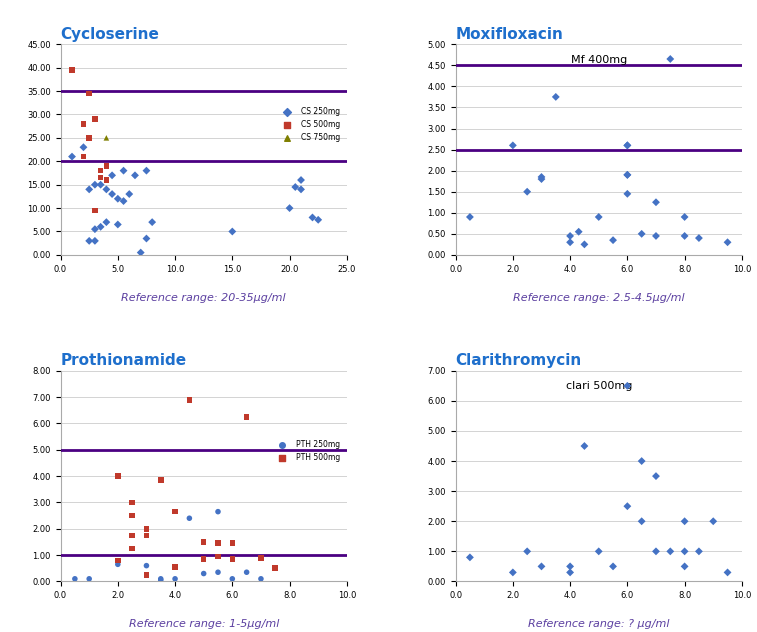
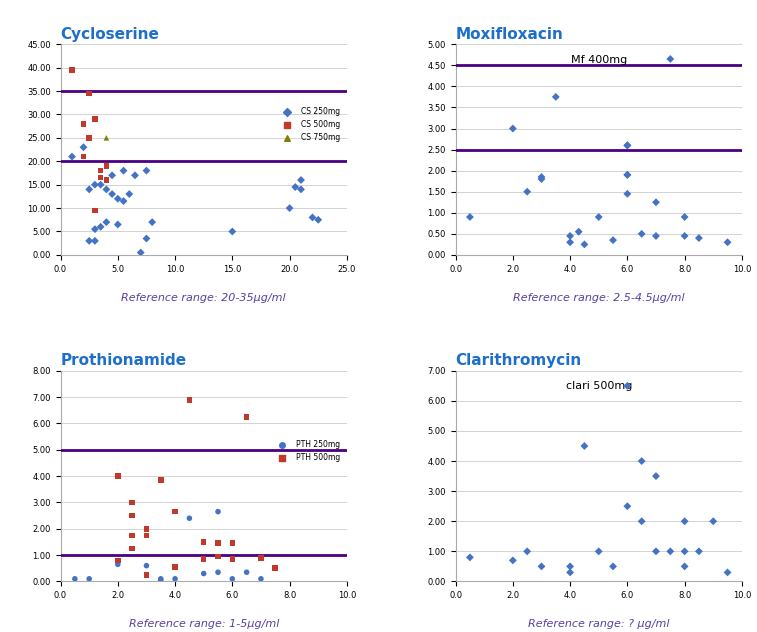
Moxifloxacin/2.0: 2.60 -> 3.00
Clarithromycin/2.0: 0.3 -> 0.7
